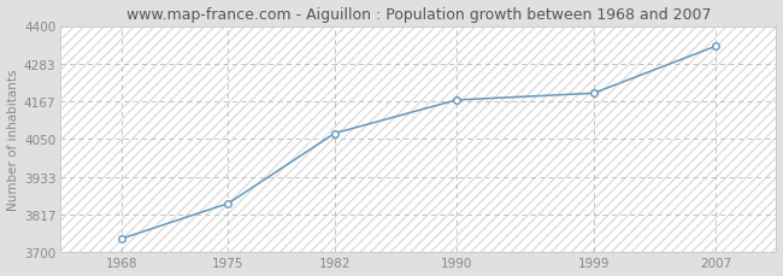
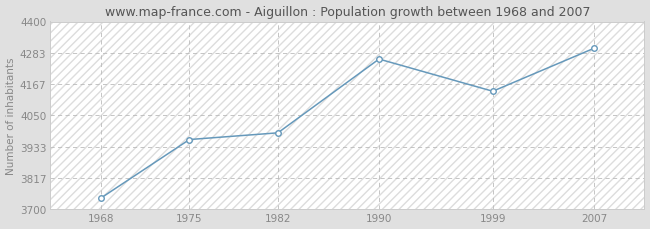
1975: 3851 -> 3960
1982: 4068 -> 3985
1990: 4171 -> 4260
1999: 4192 -> 4140
2007: 4337 -> 4300
